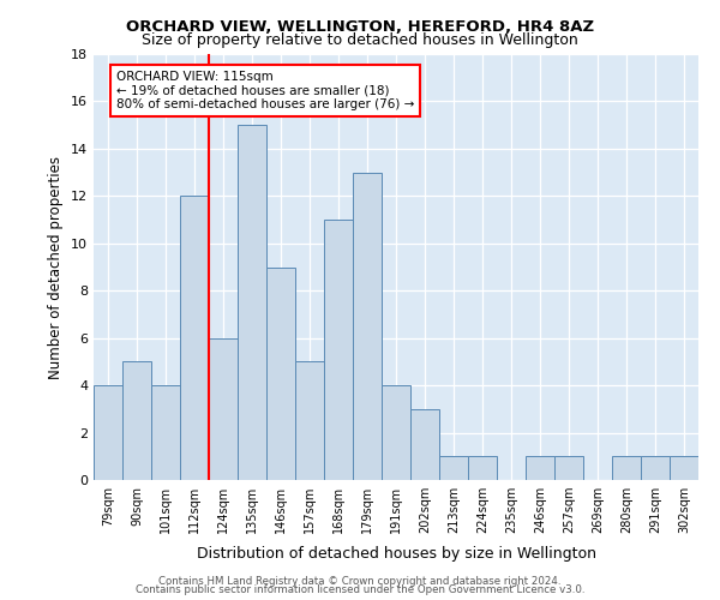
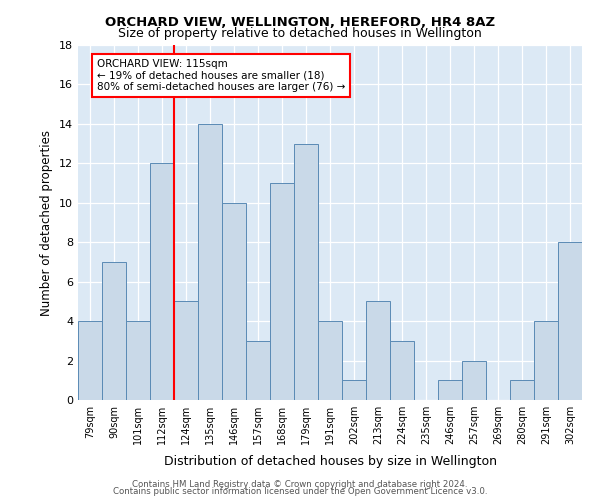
90sqm: 5 -> 7
124sqm: 6 -> 5
135sqm: 15 -> 14
146sqm: 9 -> 10
157sqm: 5 -> 3
202sqm: 3 -> 1
213sqm: 1 -> 5
224sqm: 1 -> 3
257sqm: 1 -> 2
291sqm: 1 -> 4
302sqm: 1 -> 8
